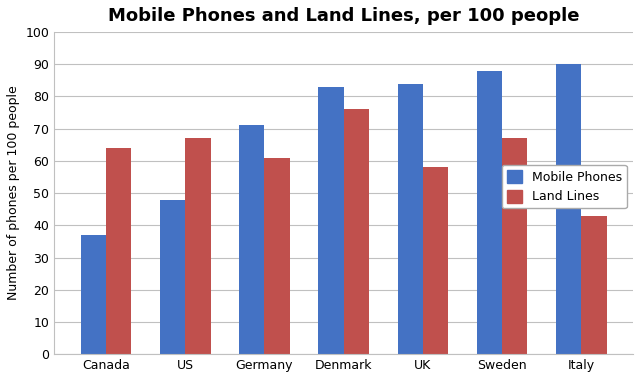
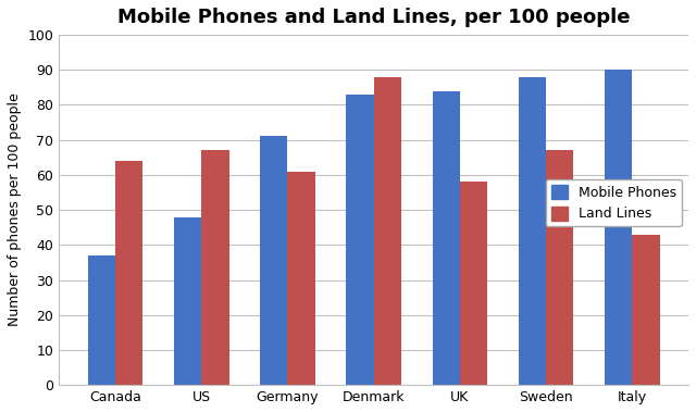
Land Lines/Denmark: 76 -> 88
